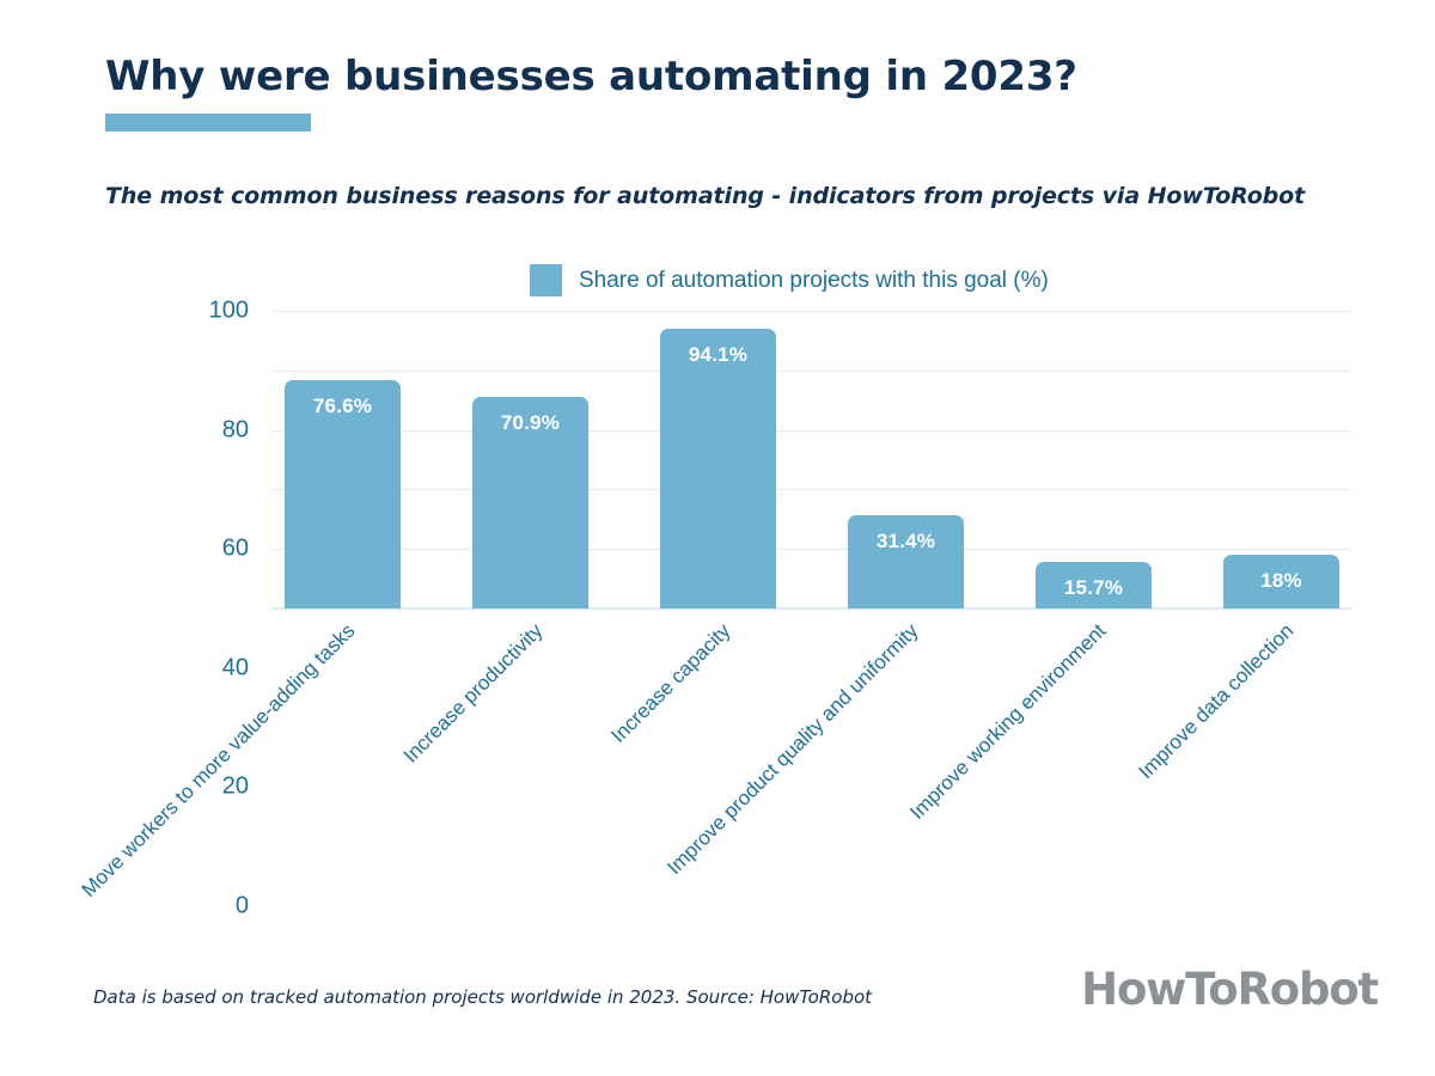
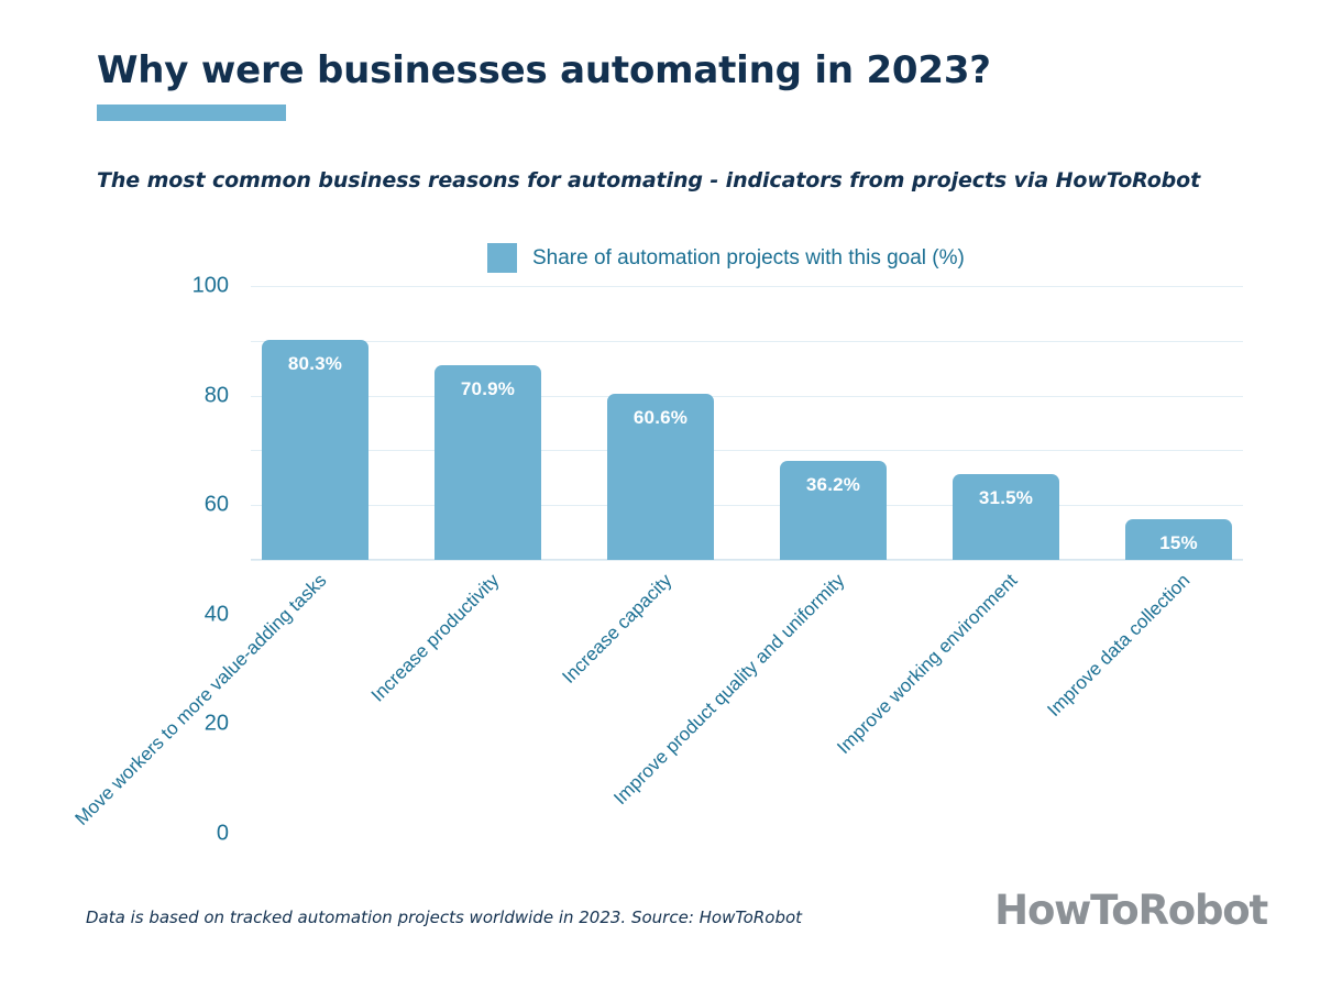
Move workers to more value-adding tasks: 76.6% -> 80.3%
Increase capacity: 94.1% -> 60.6%
Improve product quality and uniformity: 31.4% -> 36.2%
Improve working environment: 15.7% -> 31.5%
Improve data collection: 18% -> 15%
